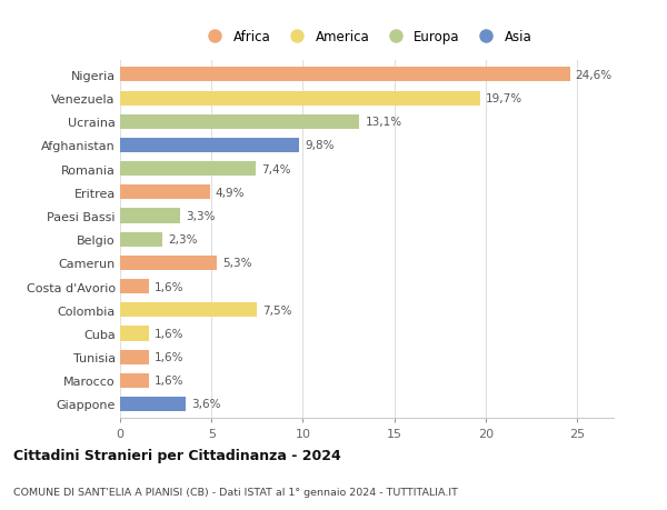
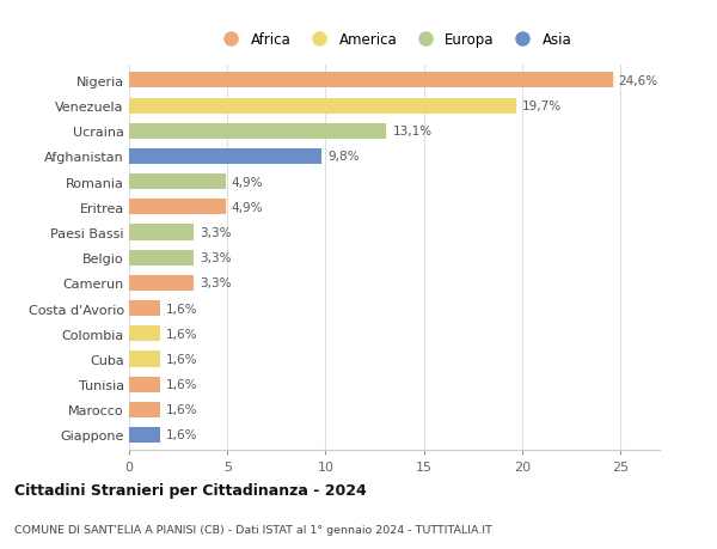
Romania: 7,4% -> 4,9%
Belgio: 2,3% -> 3,3%
Camerun: 5,3% -> 3,3%
Colombia: 7,5% -> 1,6%
Giappone: 3,6% -> 1,6%
